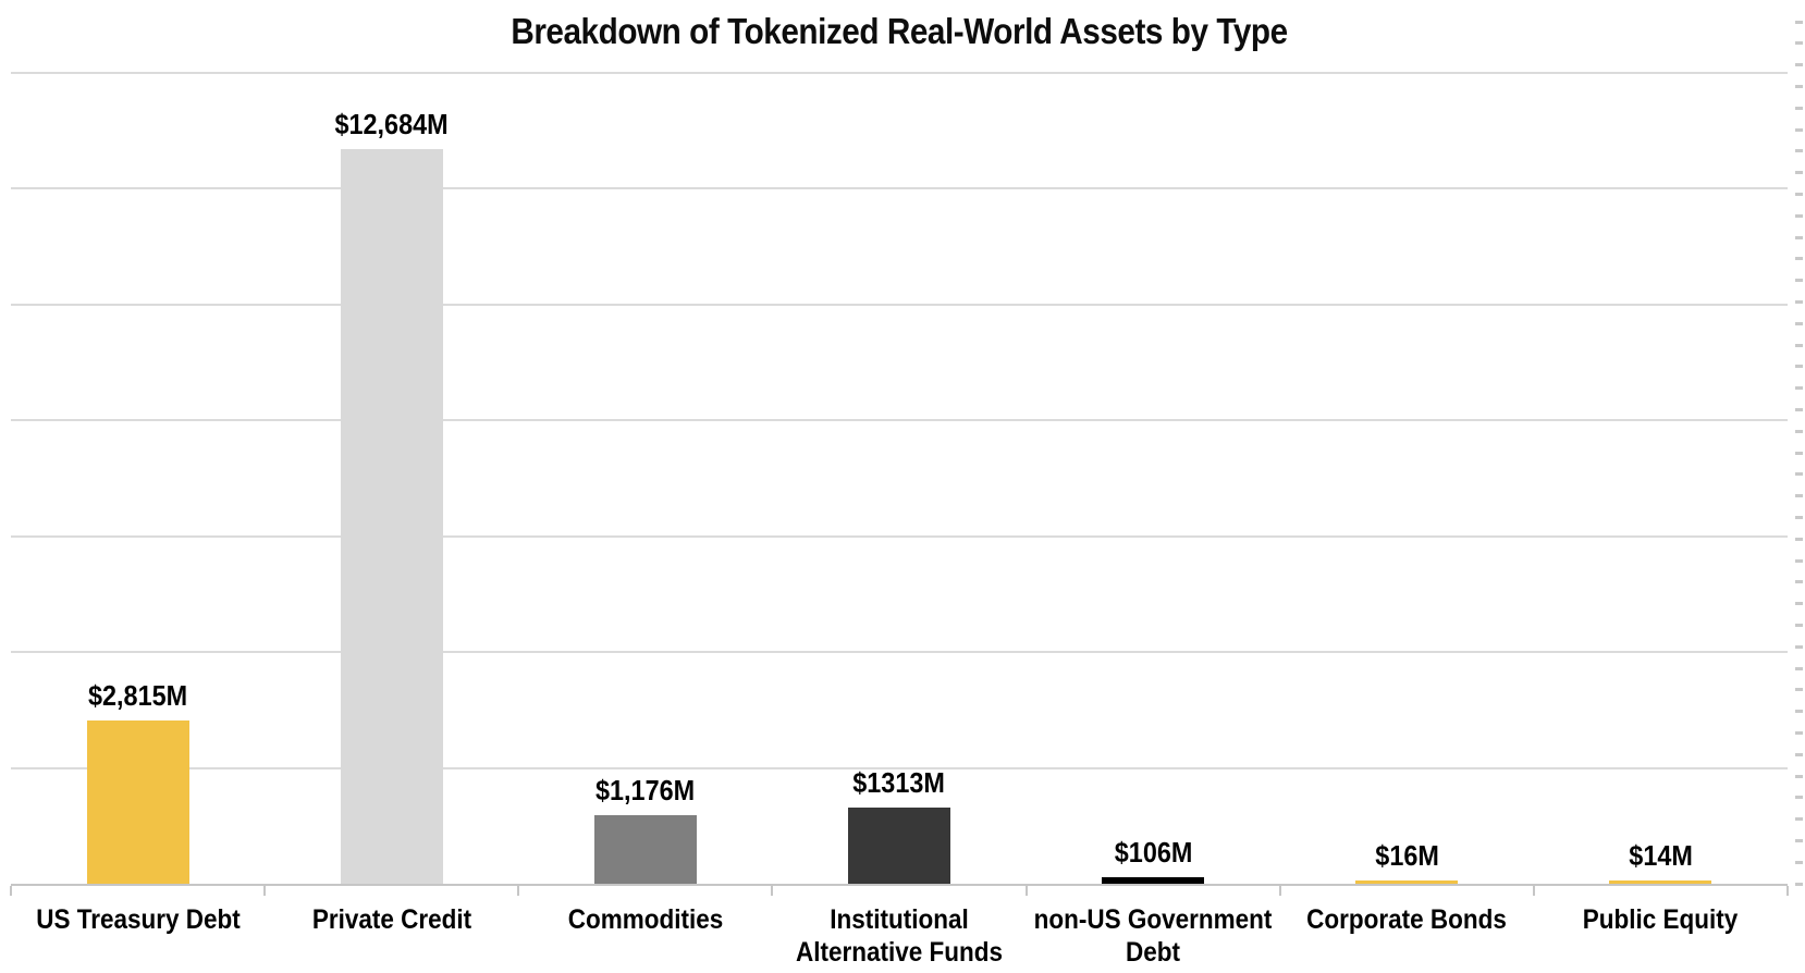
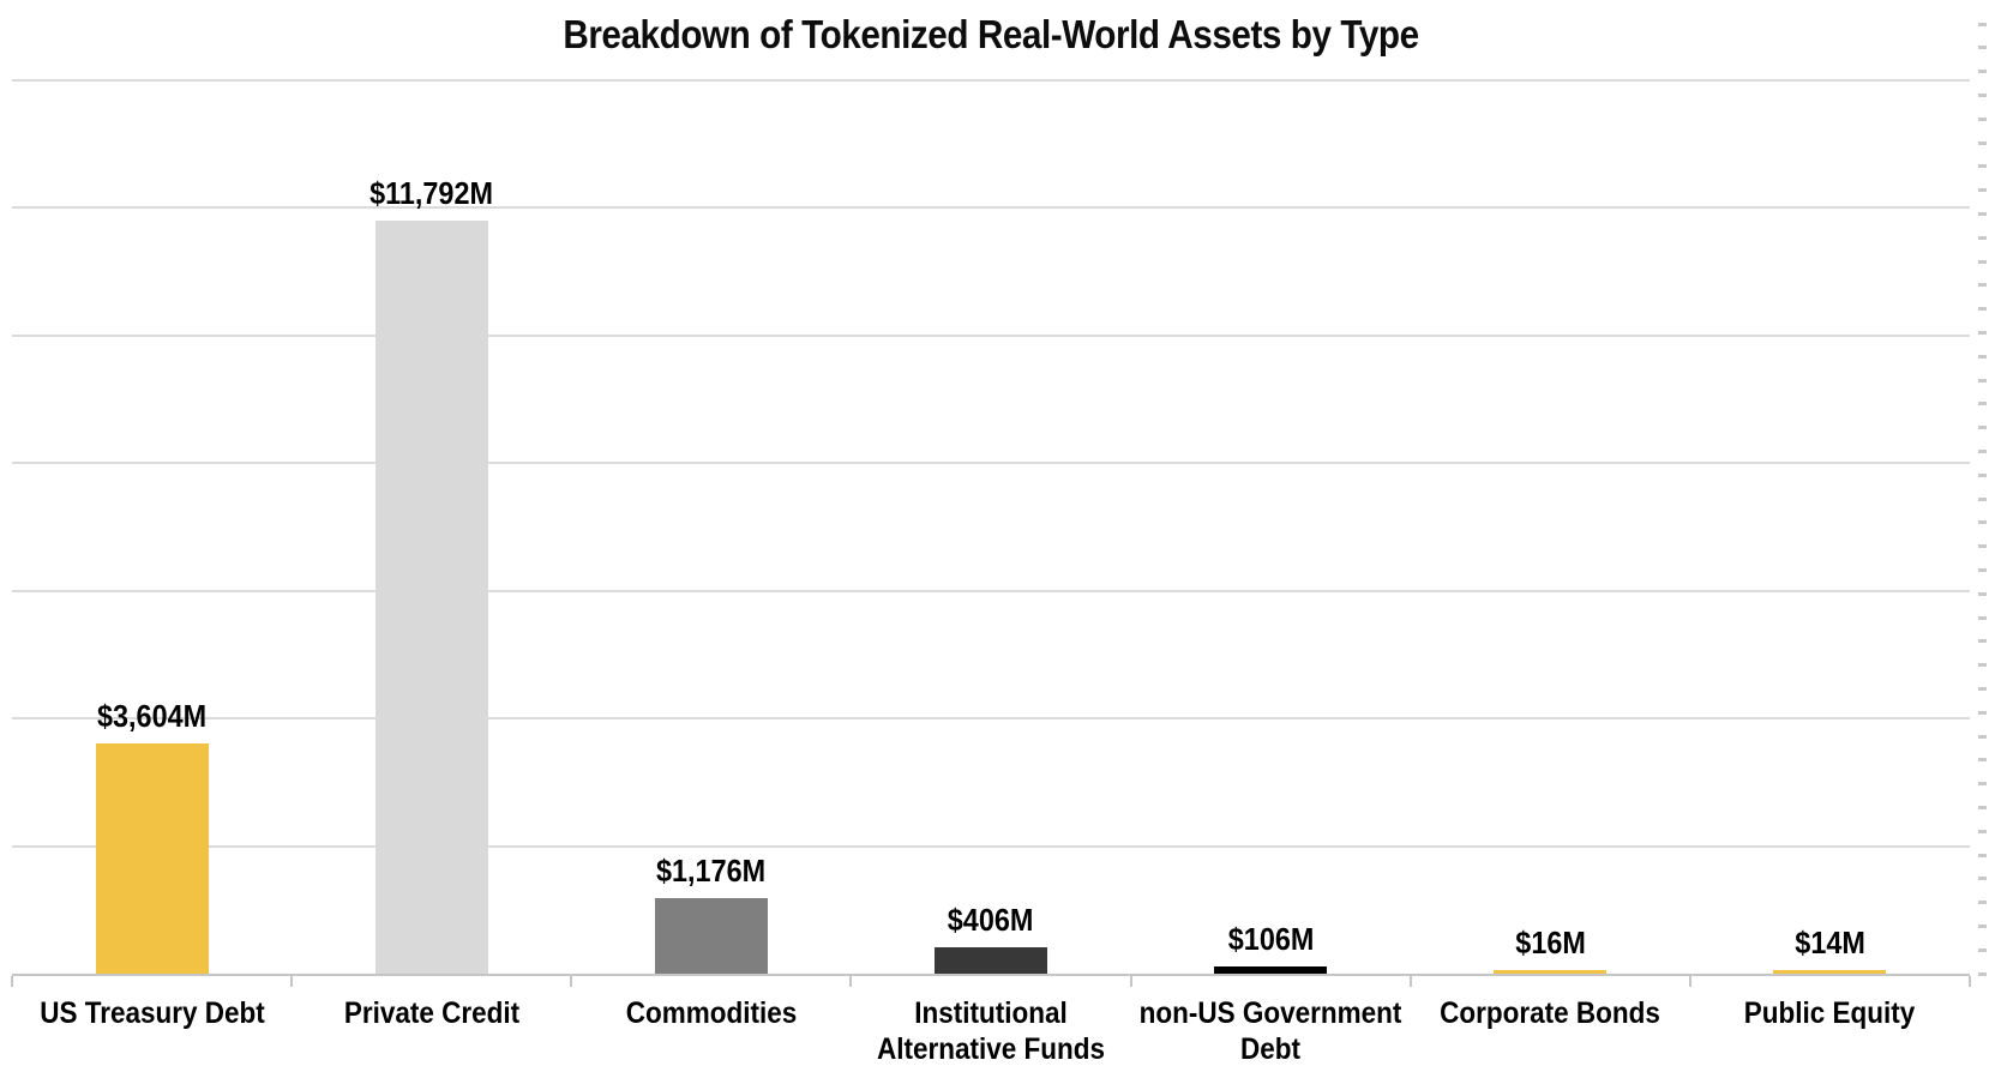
US Treasury Debt: $2,815M -> $3,604M
Private Credit: $12,684M -> $11,792M
Institutional Alternative Funds: $1313M -> $406M
